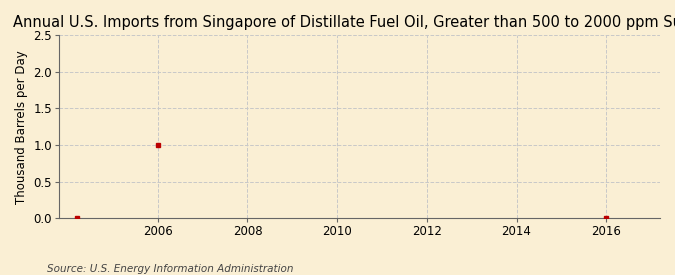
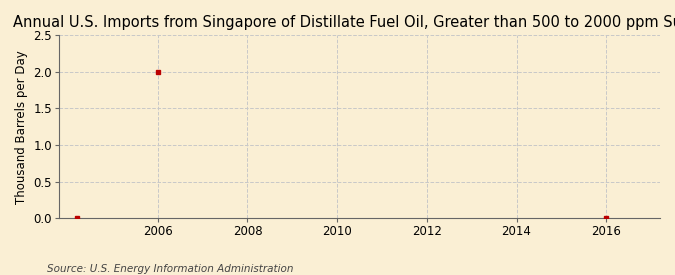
2006: 1 -> 2
